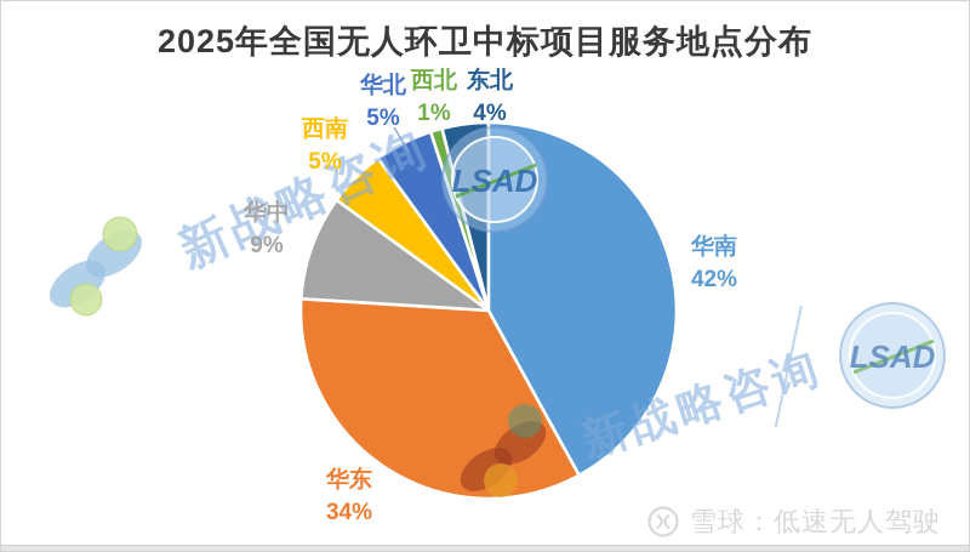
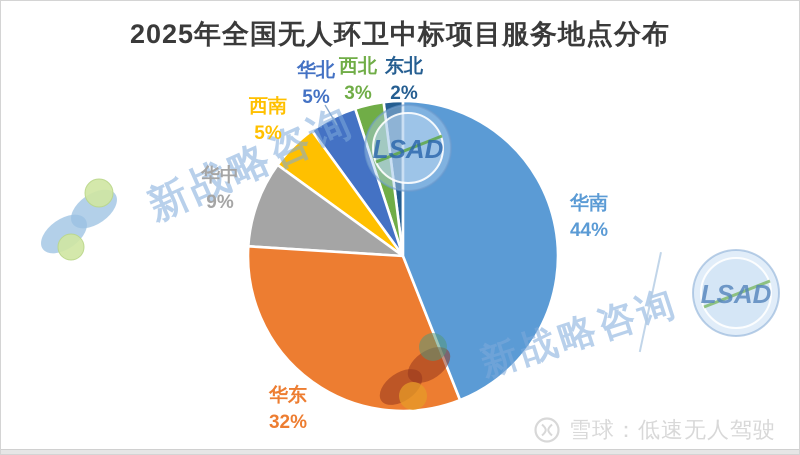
华南: 42% -> 44%
华东: 34% -> 32%
西北: 1% -> 3%
东北: 4% -> 2%
